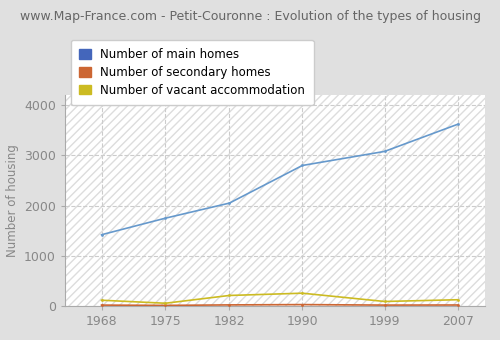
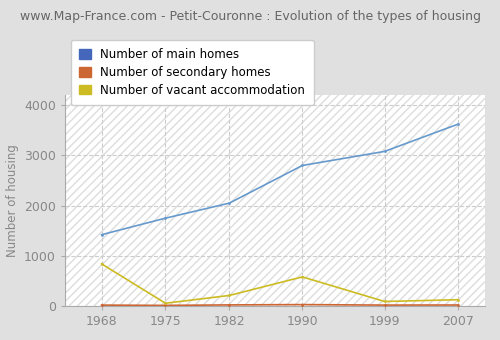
Number of vacant accommodation/1968: 120 -> 840
Number of vacant accommodation/1990: 260 -> 580
